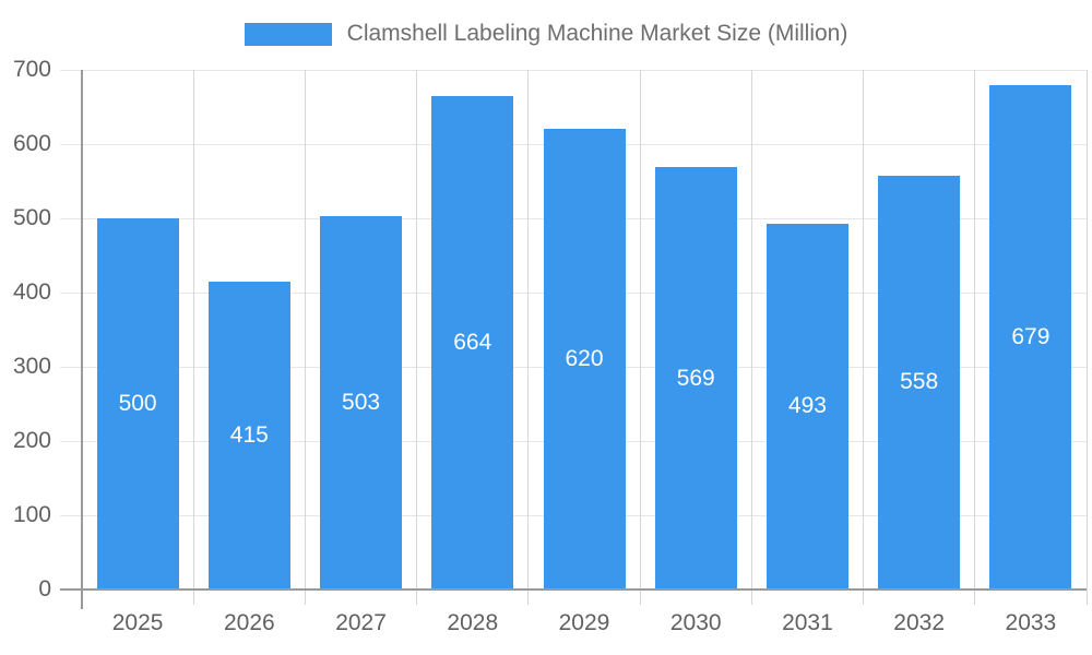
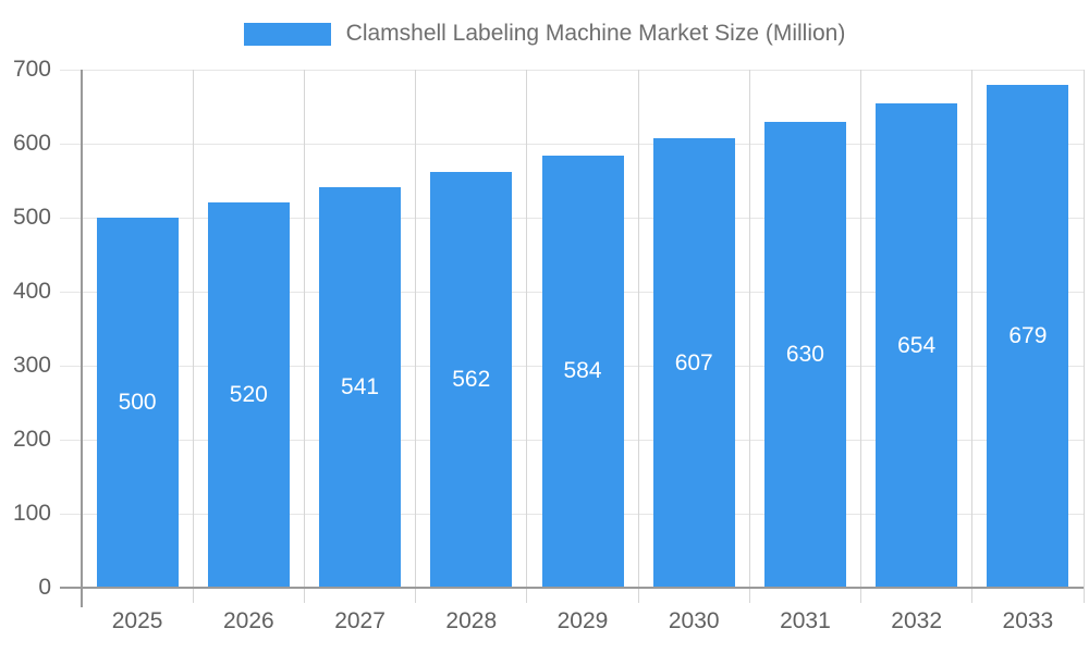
2026: 415 -> 520
2027: 503 -> 541
2028: 664 -> 562
2029: 620 -> 584
2030: 569 -> 607
2031: 493 -> 630
2032: 558 -> 654
